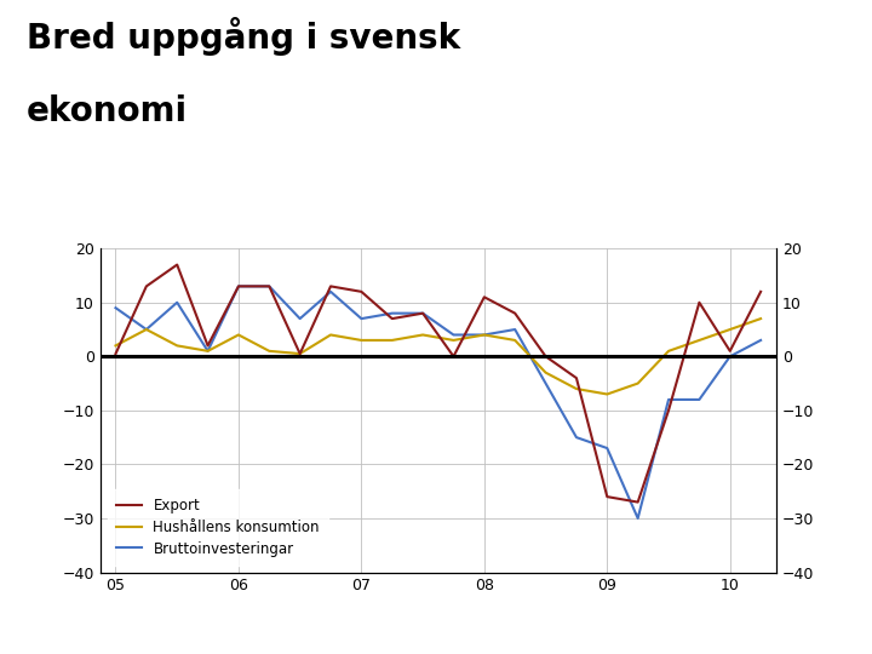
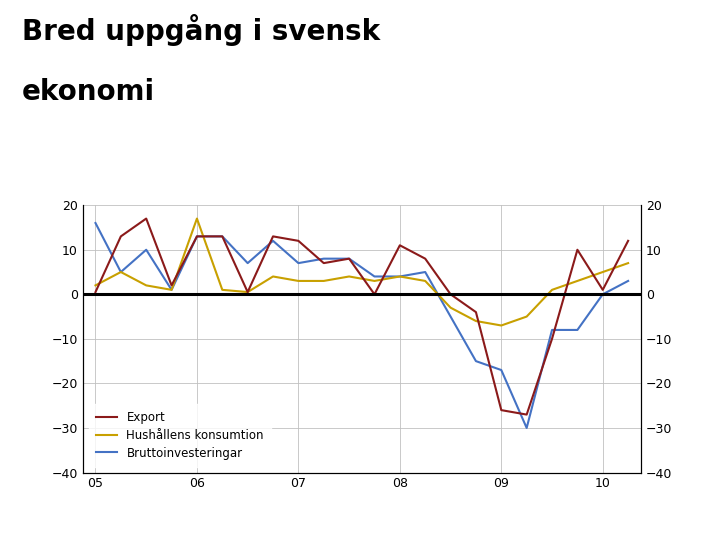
Bruttoinvesteringar/05: 9 -> 16
Hushållens konsumtion/06: 4.0 -> 17.0
